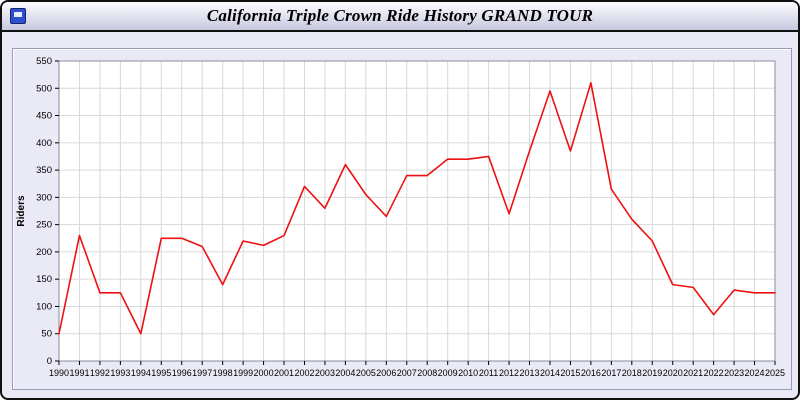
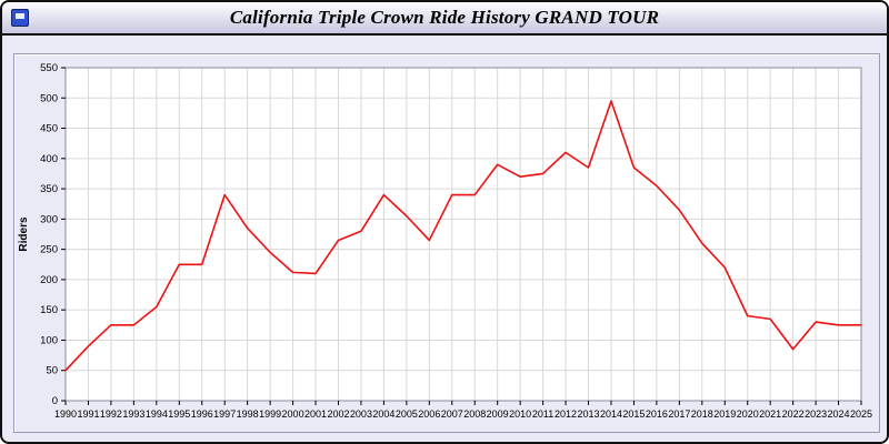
1991: 230 -> 90
1994: 50 -> 160
1997: 210 -> 340
1998: 140 -> 280
1999: 220 -> 240
2001: 230 -> 210
2002: 320 -> 260
2004: 360 -> 340
2009: 370 -> 390
2012: 270 -> 410
2016: 510 -> 360
